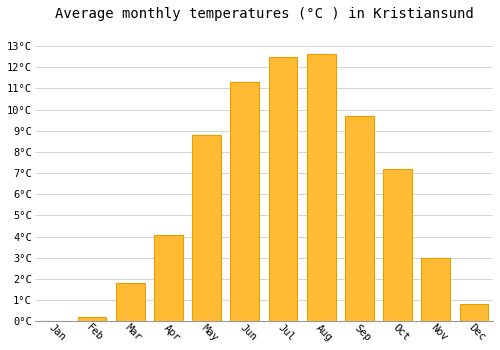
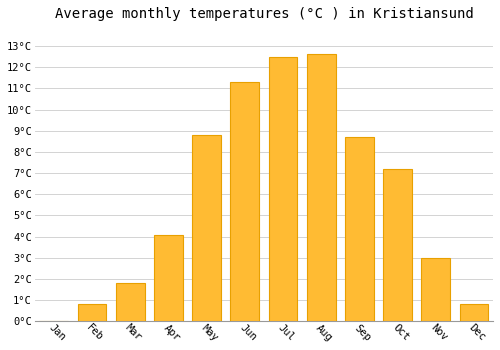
Feb: 0.2°C -> 0.8°C
Sep: 9.7°C -> 8.7°C
